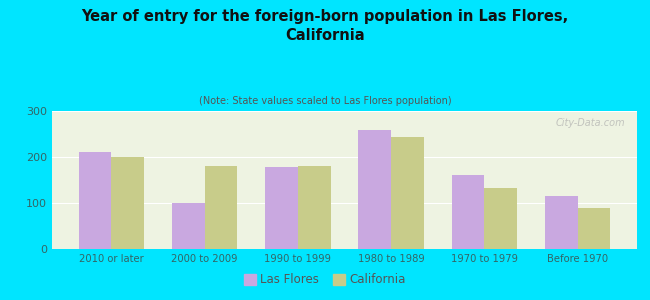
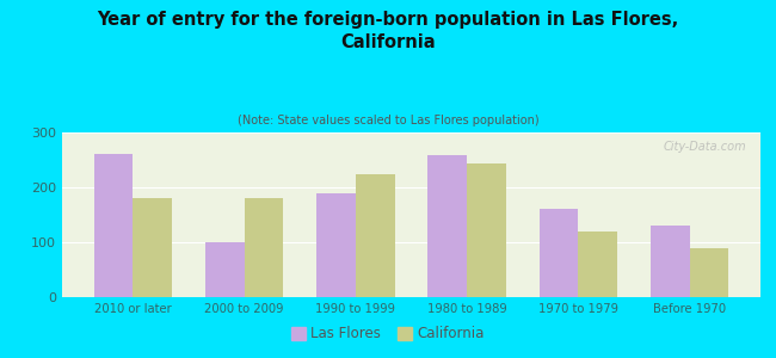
Las Flores/2010 or later: 210 -> 260
California/2010 or later: 200 -> 180
Las Flores/1990 to 1999: 178 -> 190
California/1990 to 1999: 180 -> 225
California/1970 to 1979: 132 -> 120
Las Flores/Before 1970: 115 -> 130
